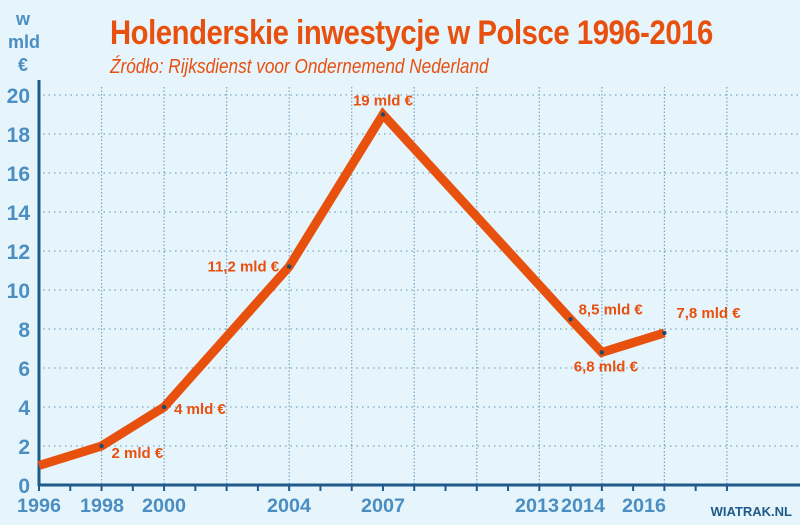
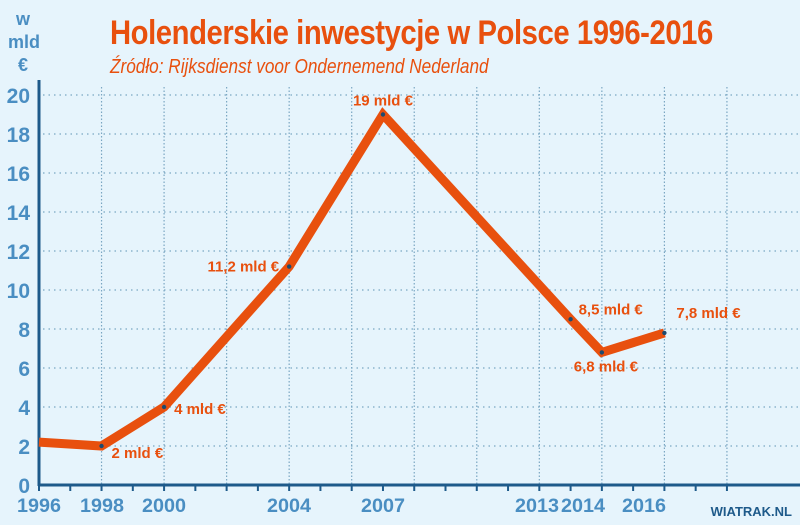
1996: 1.0 -> 2.2
